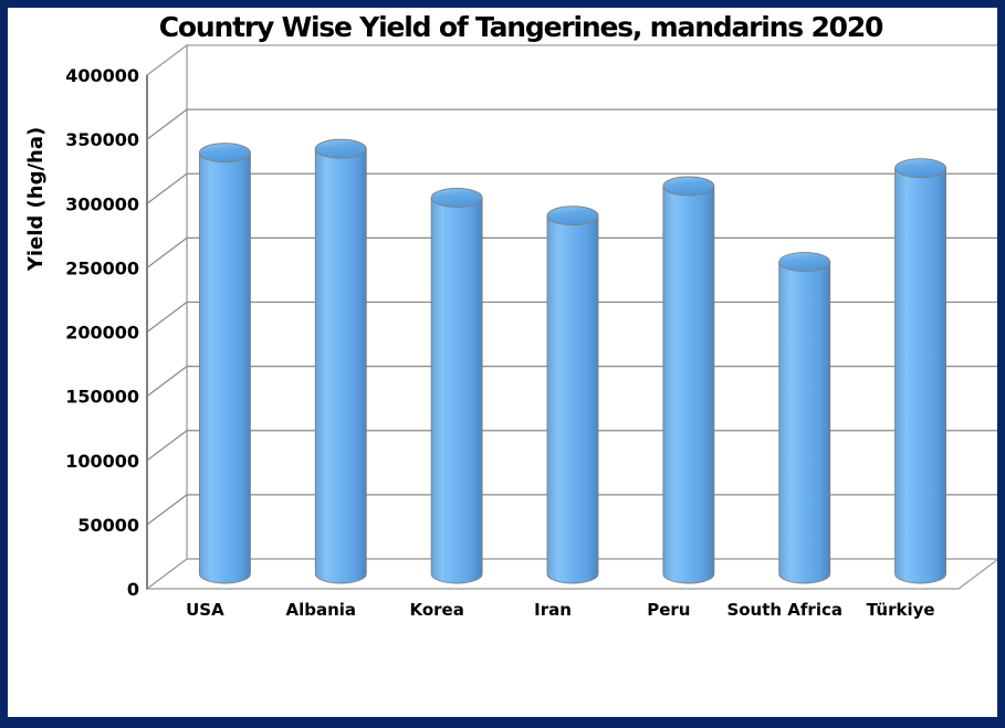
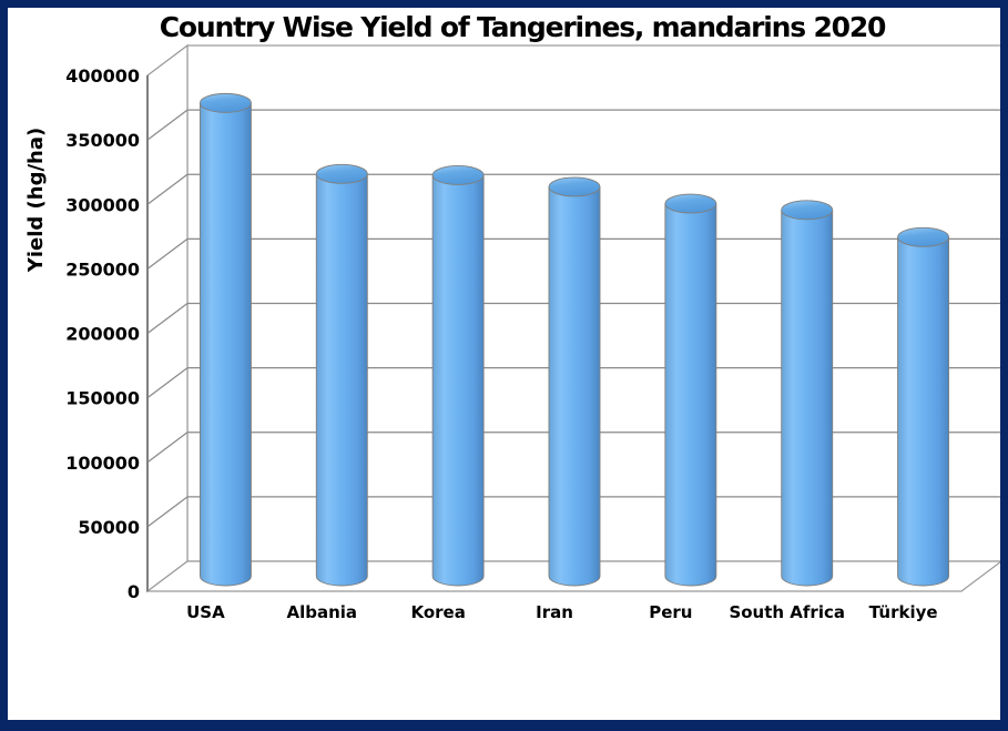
USA: 328000 -> 367000
Albania: 331000 -> 312000
Korea: 293000 -> 311000
Iran: 279000 -> 302000
Peru: 302000 -> 289000
South Africa: 243000 -> 284000
Türkiye: 316000 -> 263000
